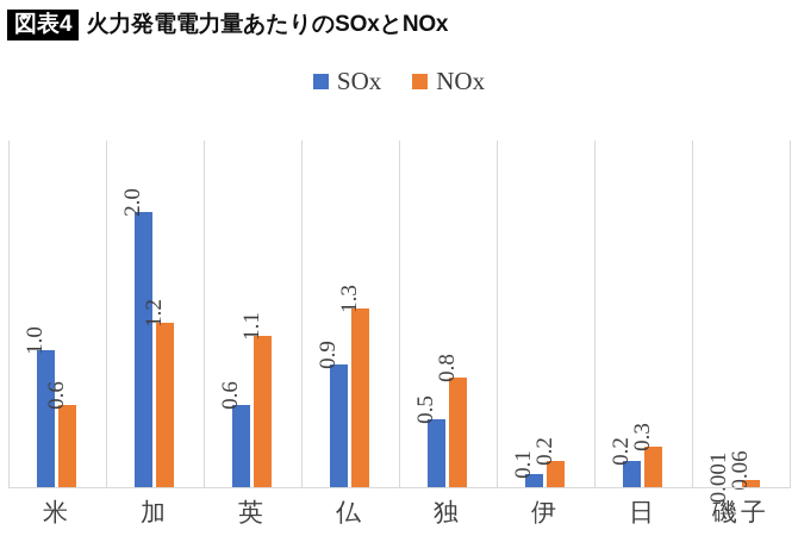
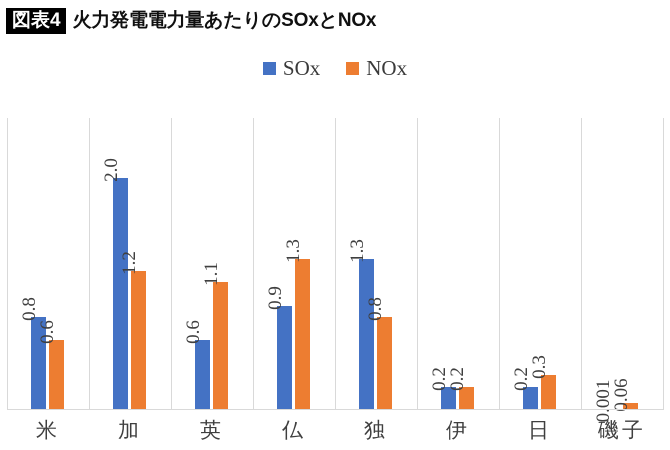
SOx/米: 1.0 -> 0.8
SOx/独: 0.5 -> 1.3
SOx/伊: 0.1 -> 0.2
